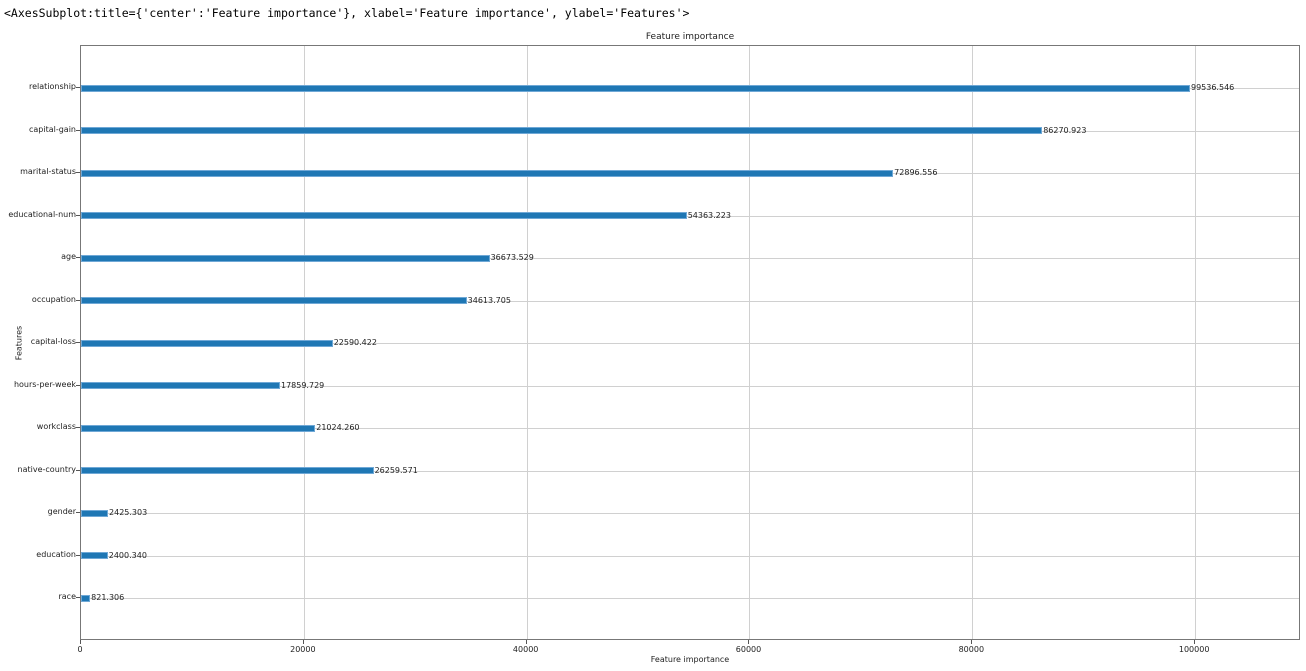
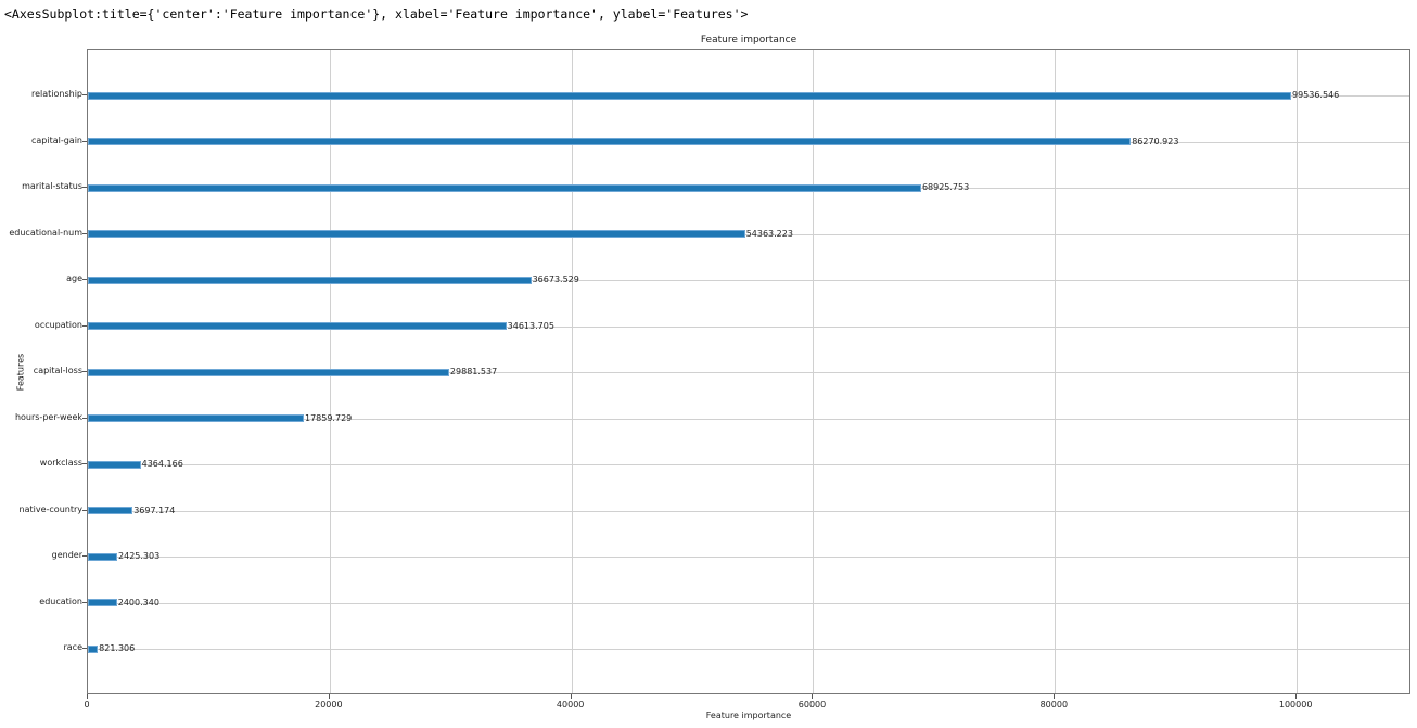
marital-status: 72896.556 -> 68925.753
capital-loss: 22590.422 -> 29881.537
workclass: 21024.260 -> 4364.166
native-country: 26259.571 -> 3697.174
